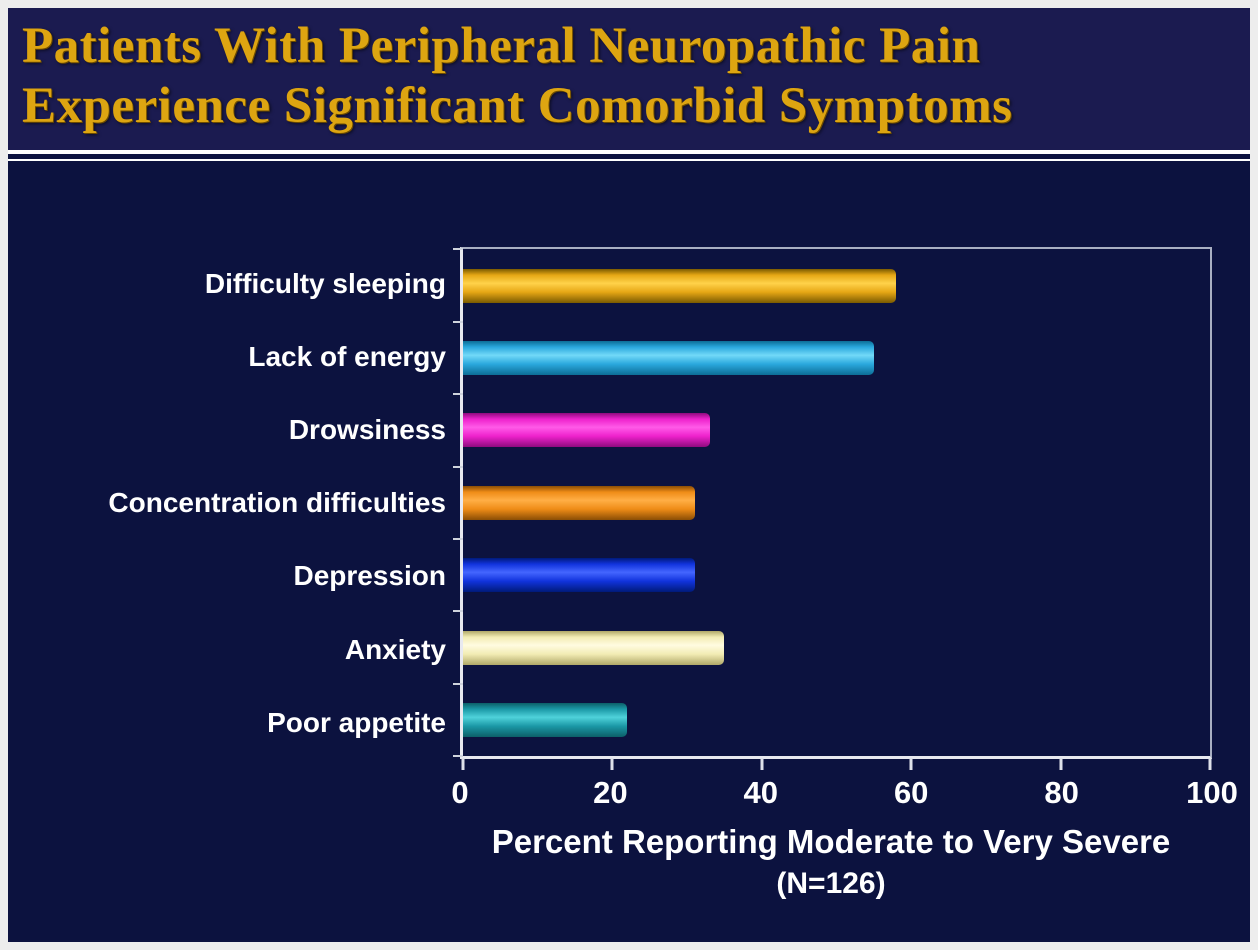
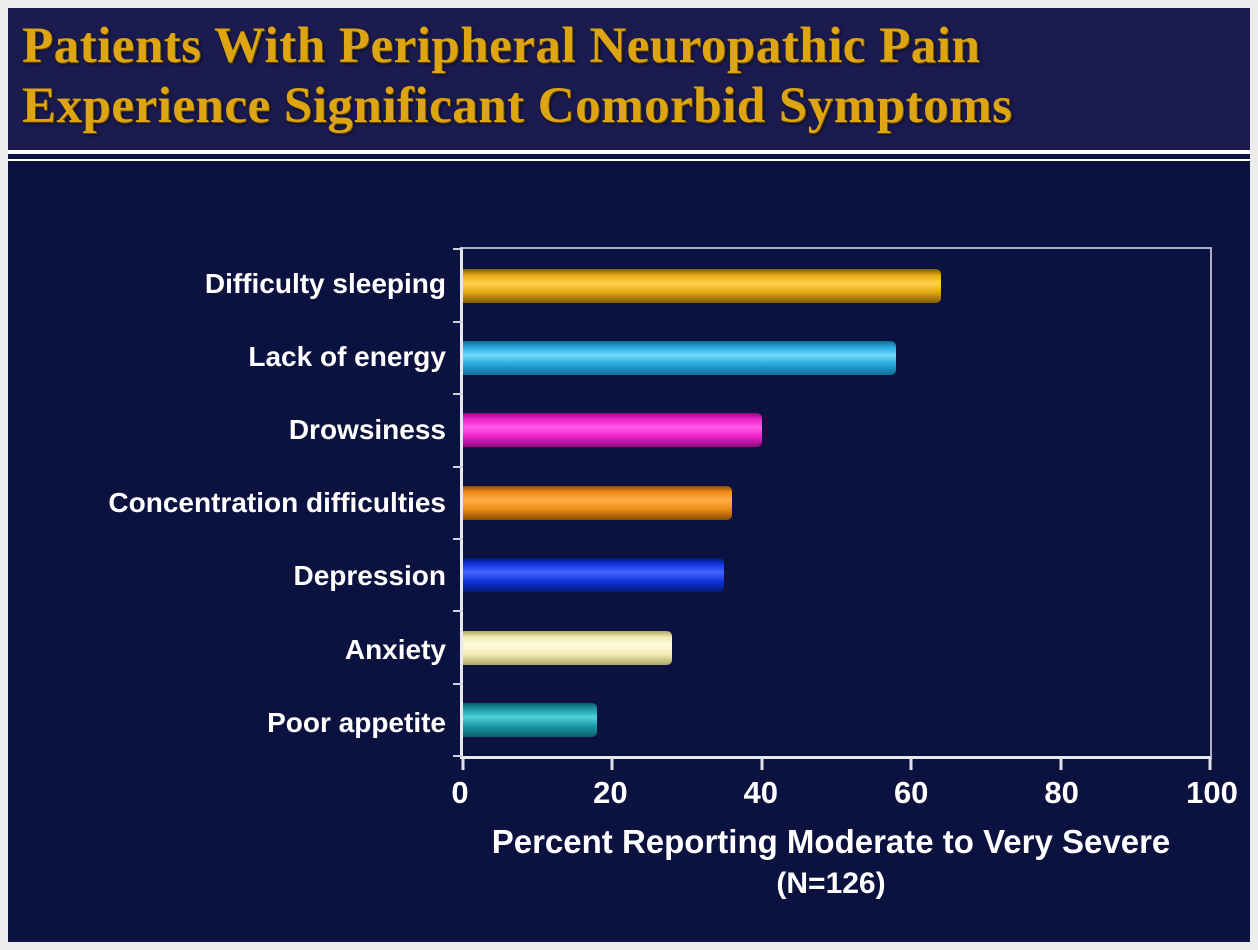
Difficulty sleeping: 58 -> 64
Lack of energy: 55 -> 58
Drowsiness: 33 -> 40
Concentration difficulties: 31 -> 36
Depression: 31 -> 35
Anxiety: 35 -> 28
Poor appetite: 22 -> 18
